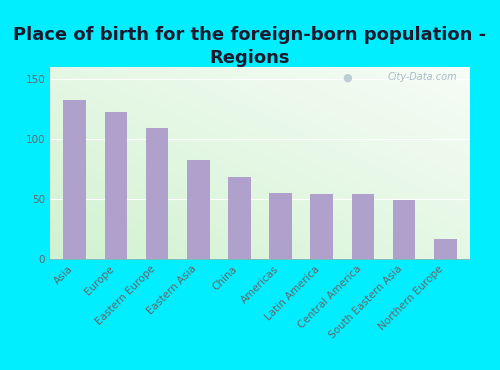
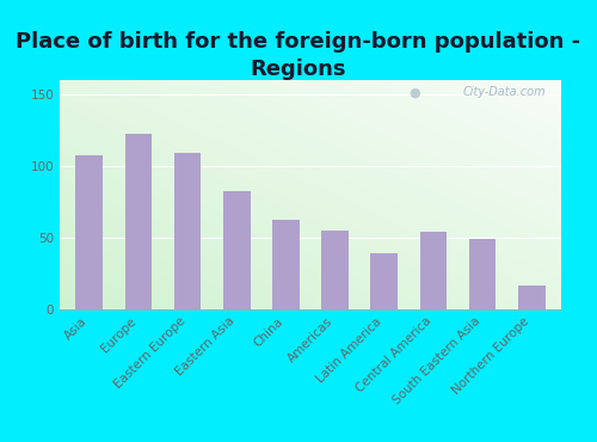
Asia: 132 -> 107
China: 68 -> 62
Latin America: 54 -> 39
